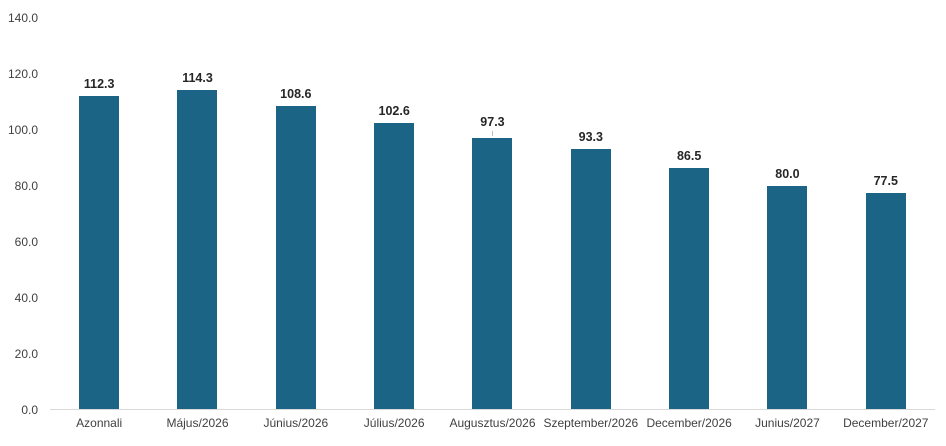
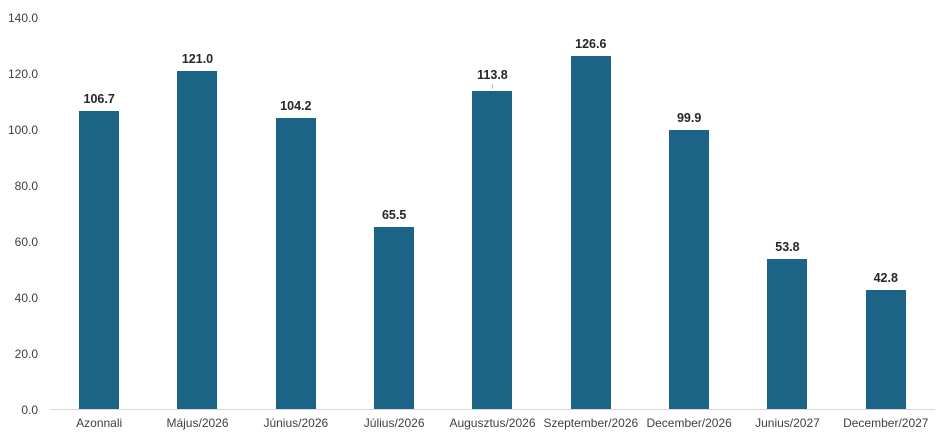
Azonnali: 112.3 -> 106.7
Május/2026: 114.3 -> 121.0
Június/2026: 108.6 -> 104.2
Július/2026: 102.6 -> 65.5
Augusztus/2026: 97.3 -> 113.8
Szeptember/2026: 93.3 -> 126.6
December/2026: 86.5 -> 99.9
Junius/2027: 80.0 -> 53.8
December/2027: 77.5 -> 42.8
